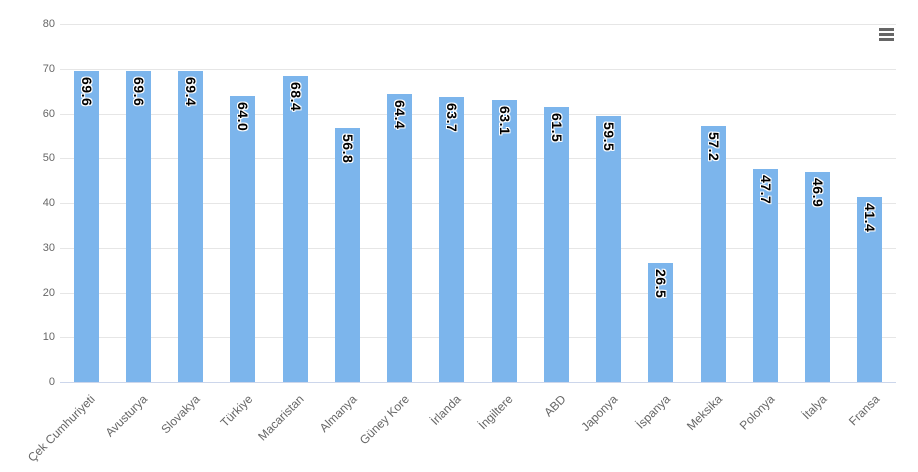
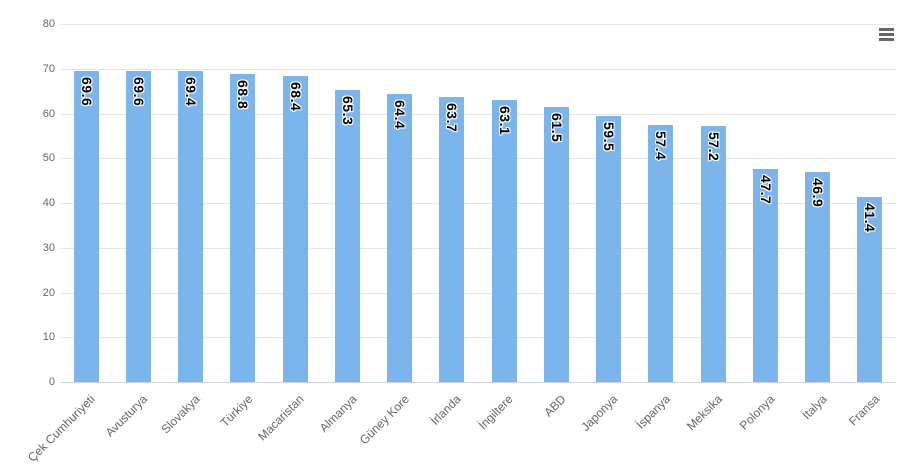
Türkiye: 64.0 -> 68.8
Almanya: 56.8 -> 65.3
İspanya: 26.5 -> 57.4
